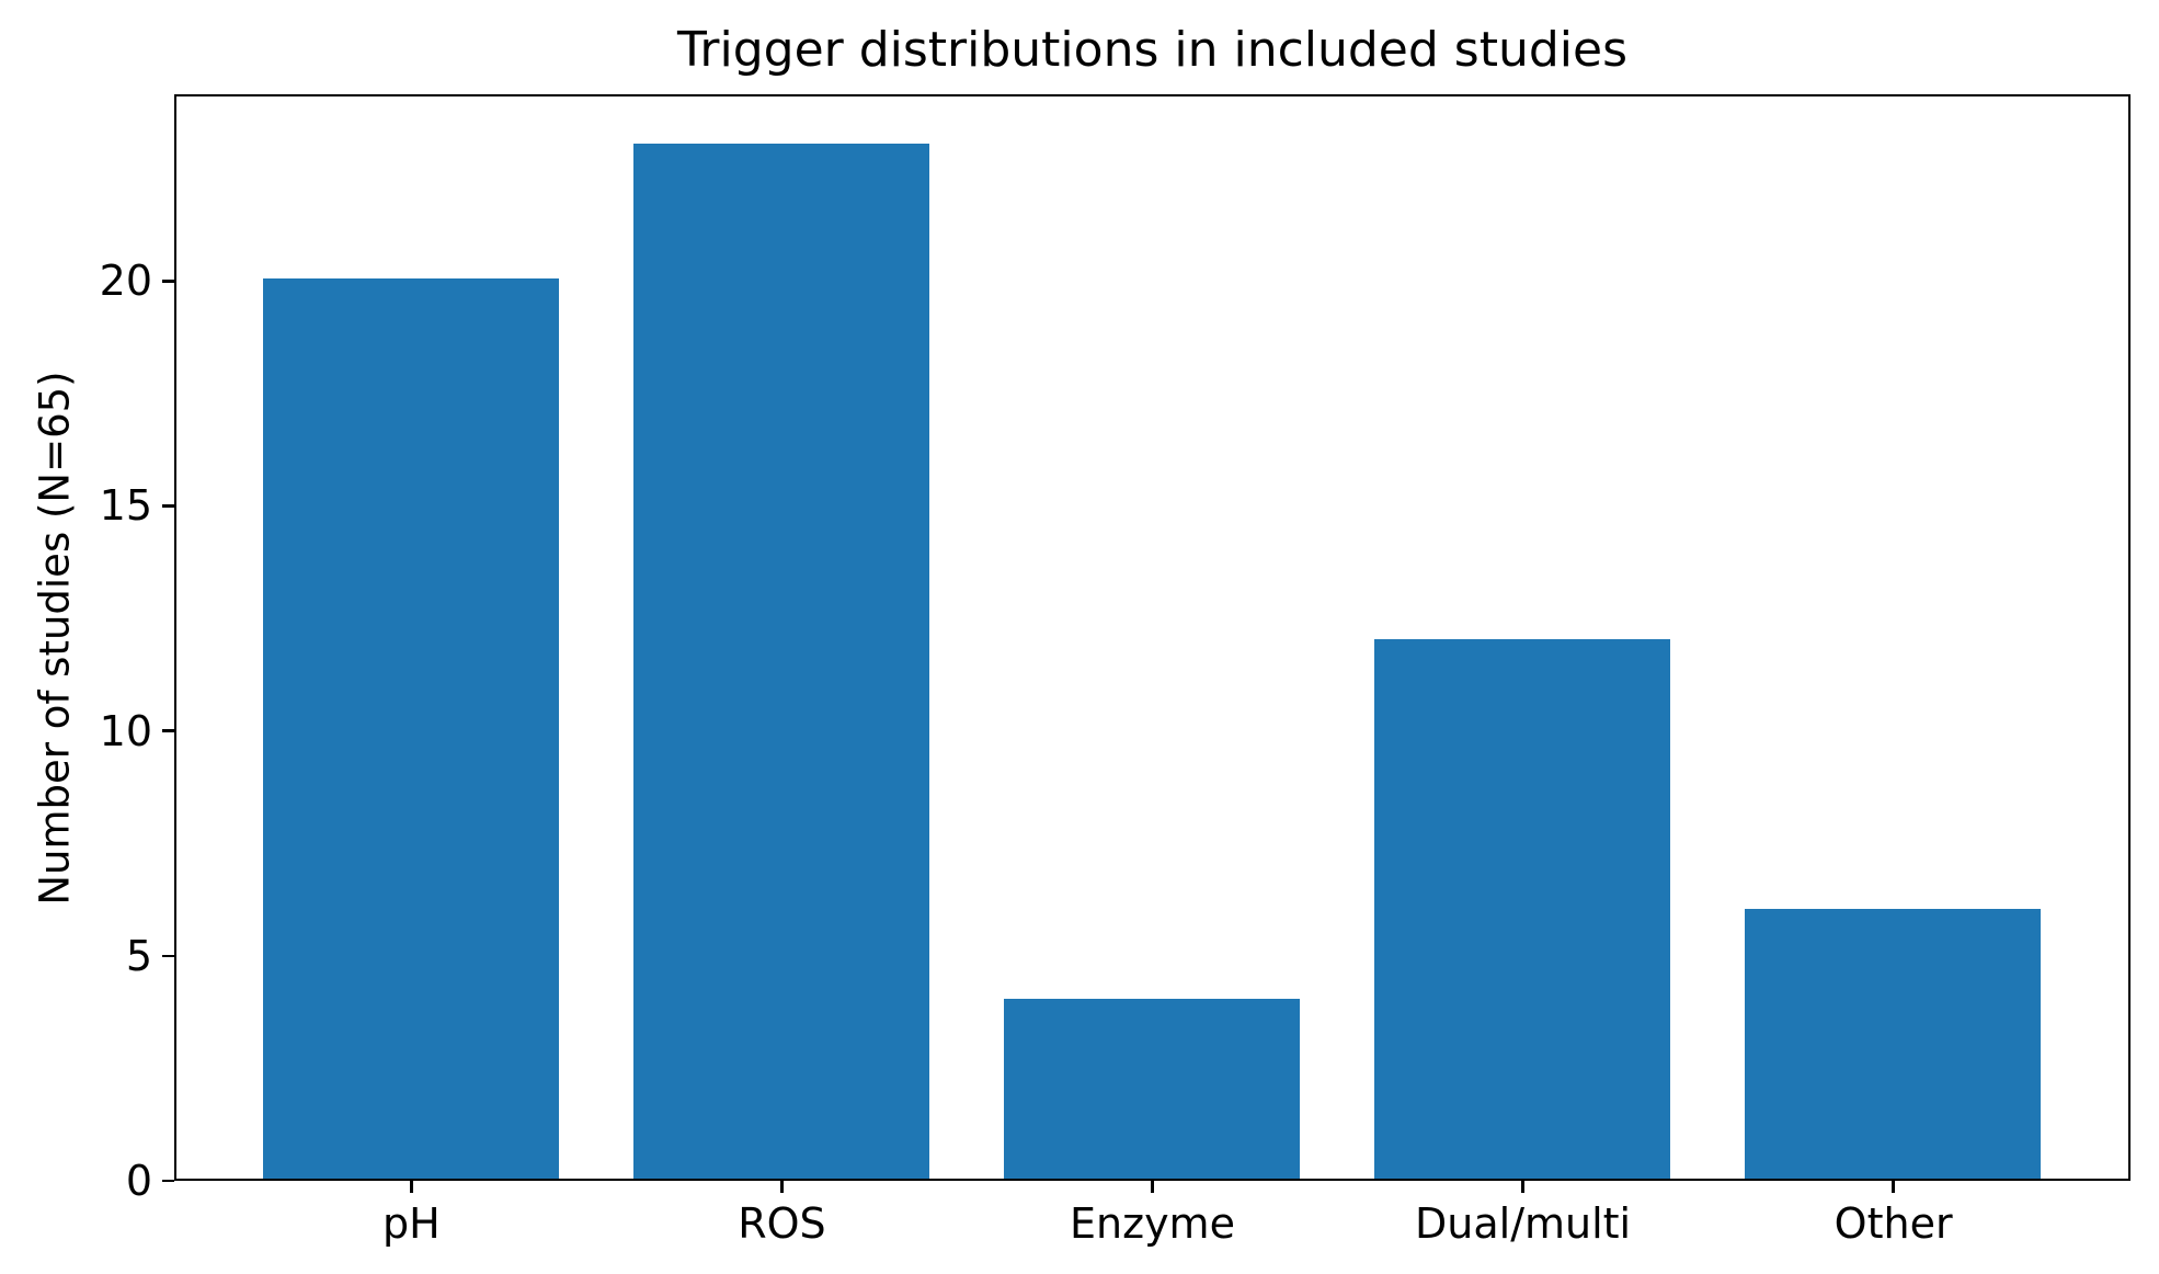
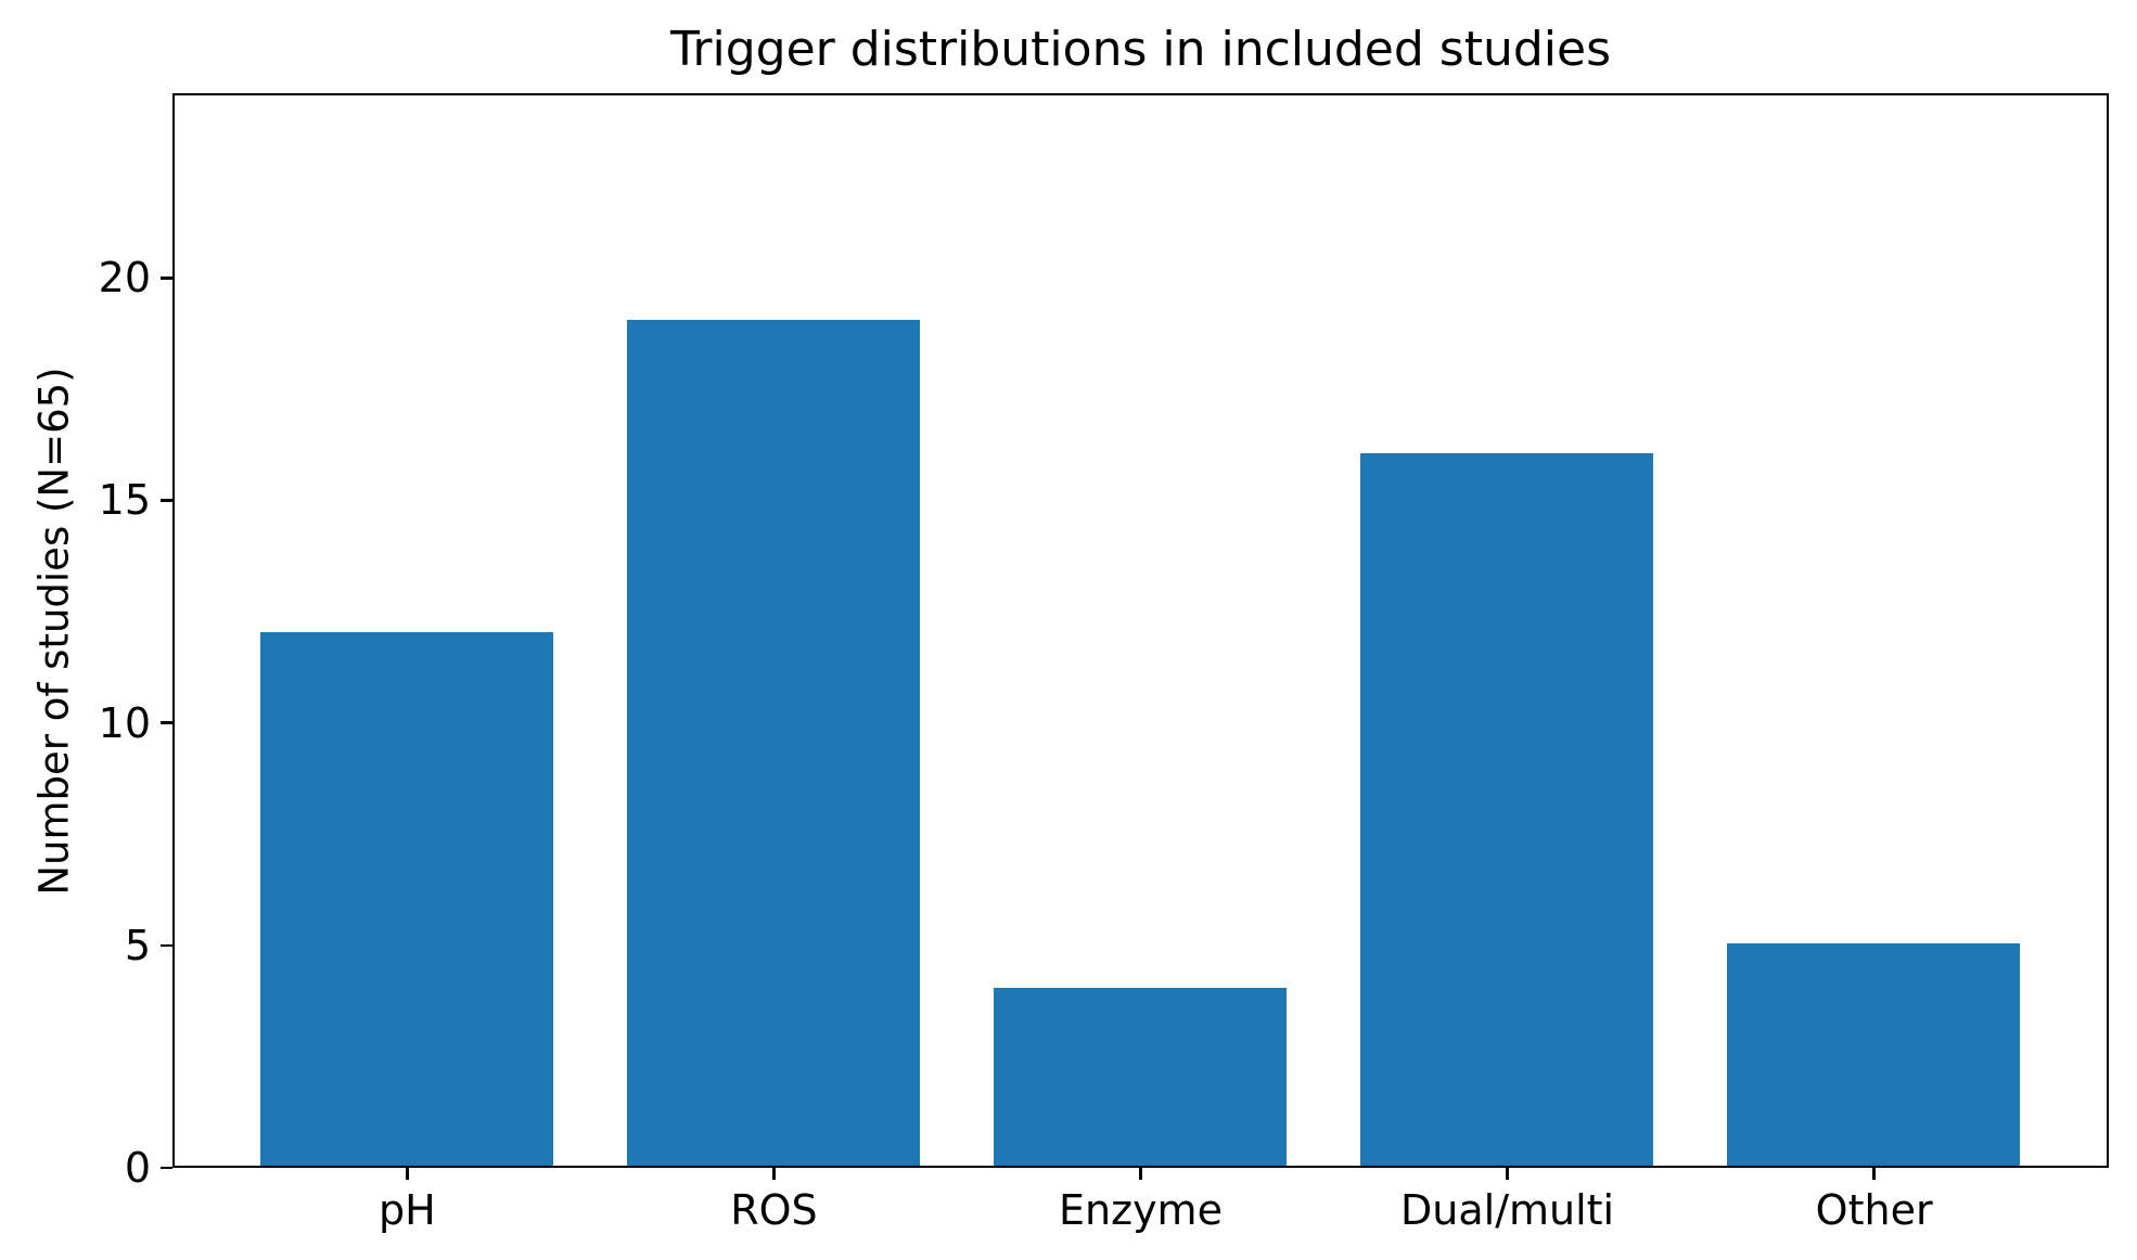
pH: 20 -> 12
ROS: 23 -> 19
Dual/multi: 12 -> 16
Other: 6 -> 5
